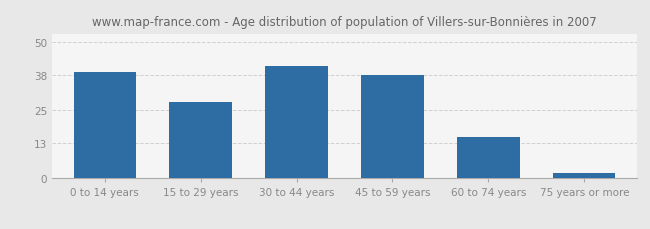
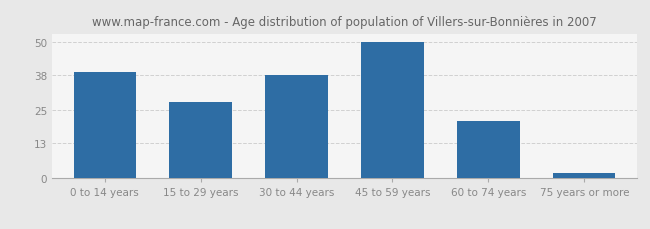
30 to 44 years: 41 -> 38
45 to 59 years: 38 -> 50
60 to 74 years: 15 -> 21
